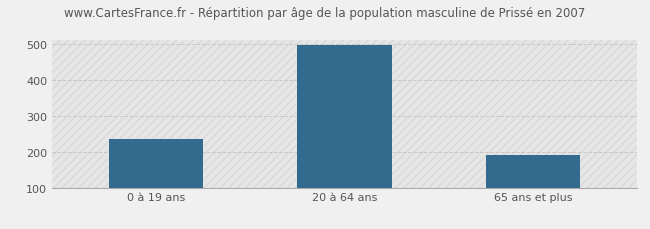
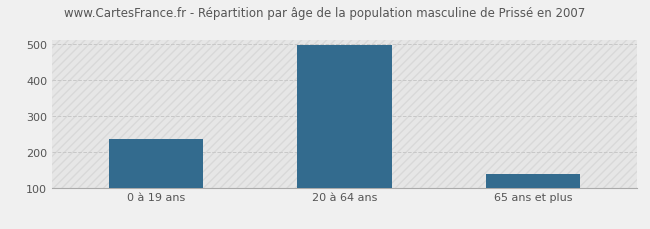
65 ans et plus: 190 -> 138
